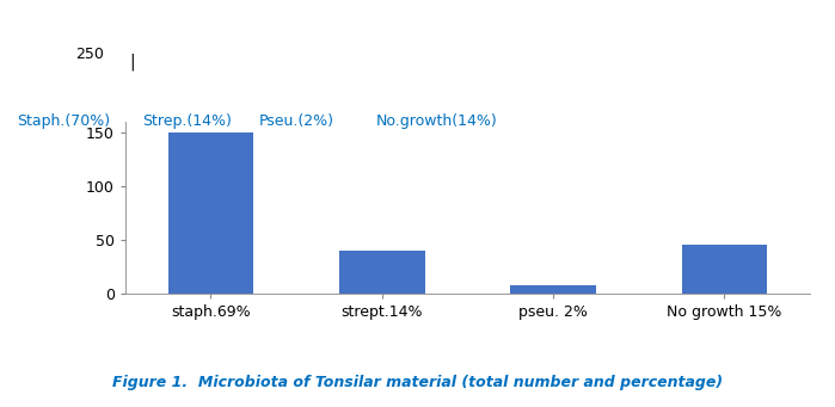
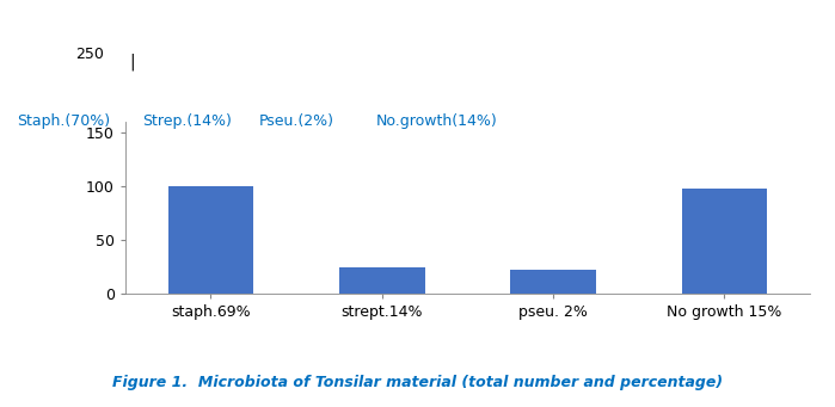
staph.69%: 150 -> 100
strept.14%: 40 -> 24
pseu. 2%: 7 -> 22
No growth 15%: 45 -> 98
